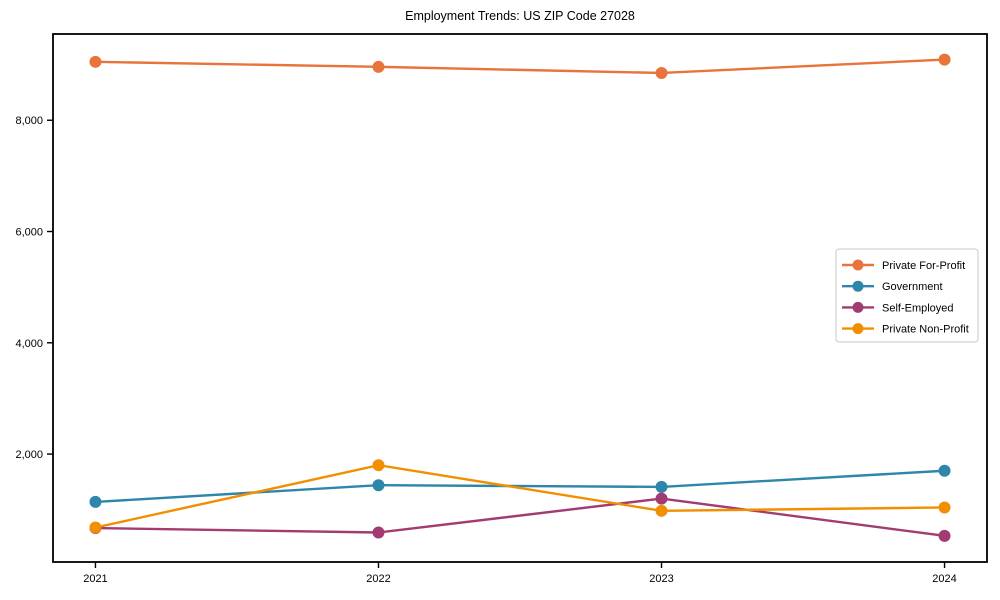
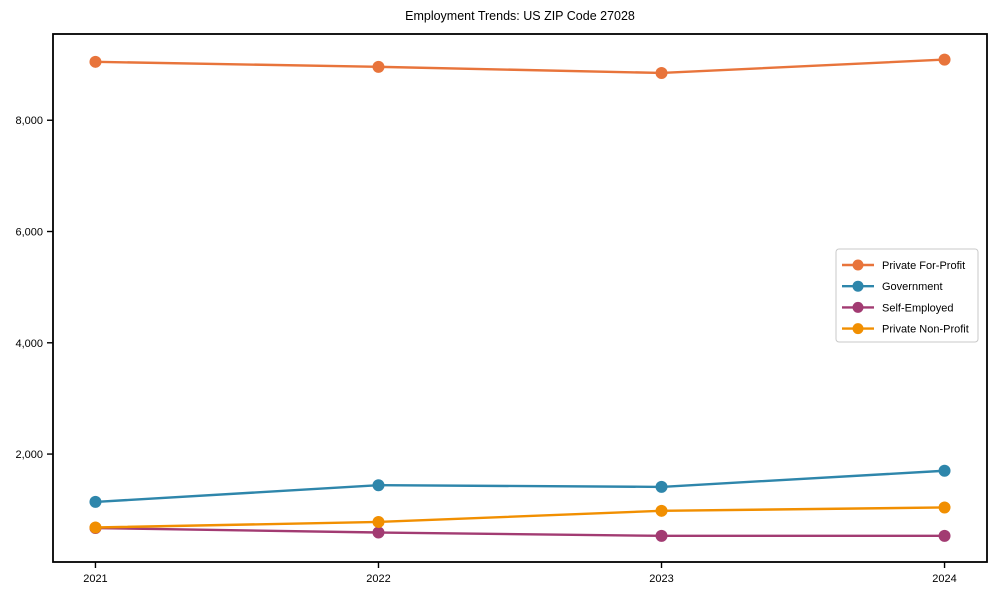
Private Non-Profit/2022: 1800 -> 800
Self-Employed/2023: 1200 -> 500
